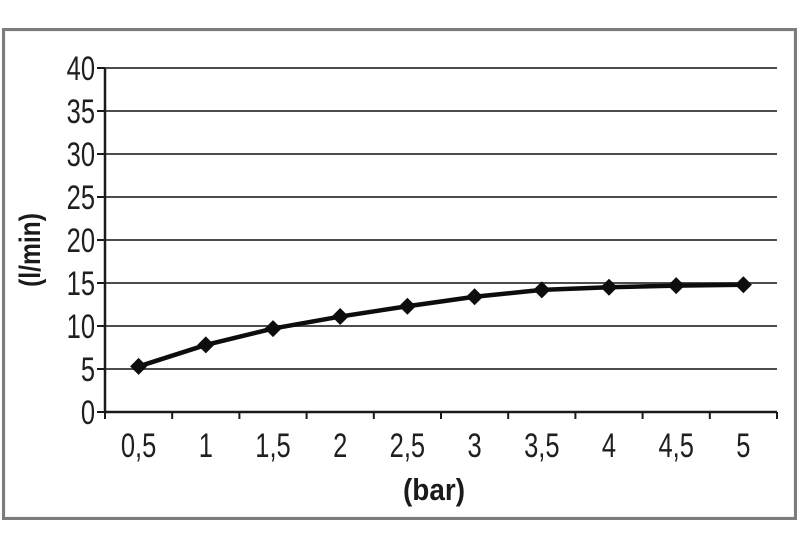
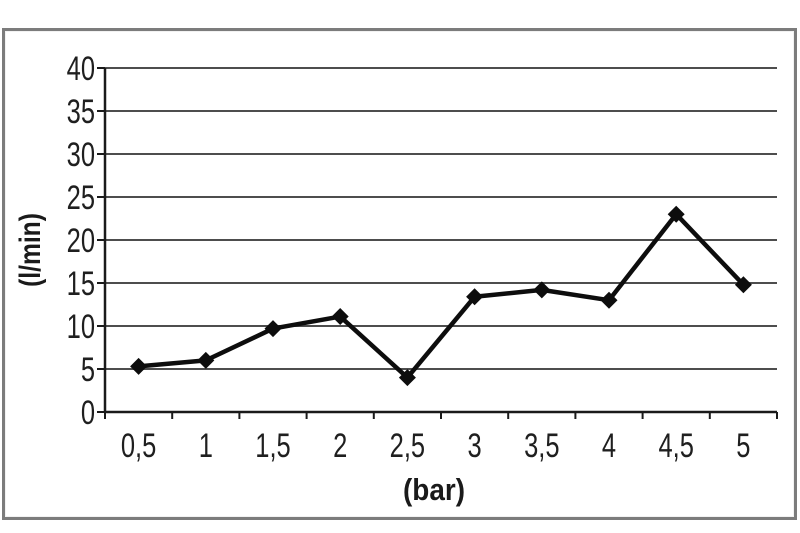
1: 8 -> 6
2,5: 12 -> 4
4: 14 -> 13
4,5: 15 -> 23
